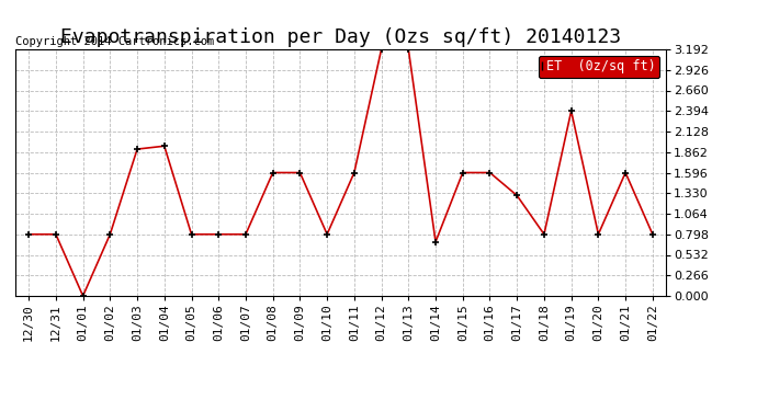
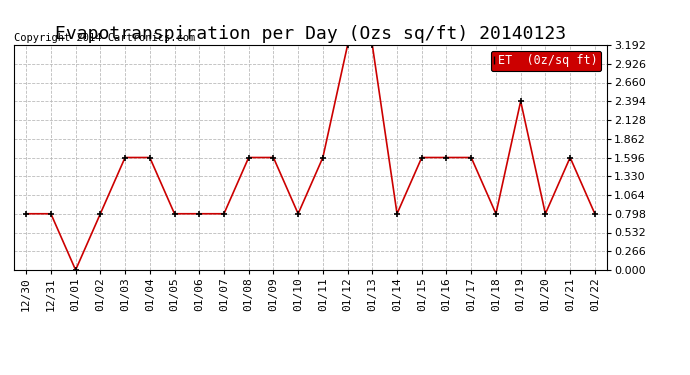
01/03: 1.90 -> 1.60
01/04: 1.94 -> 1.60
01/14: 0.70 -> 0.80
01/17: 1.30 -> 1.60
